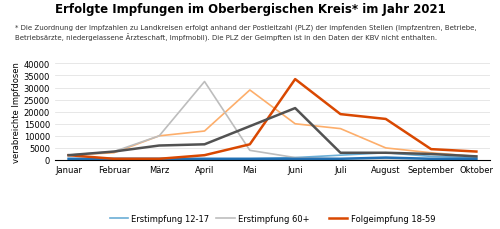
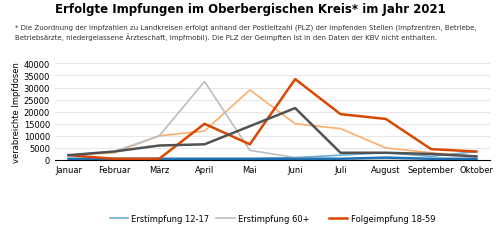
Folgeimpfung 18-59/April: 2000 -> 15000
Erstimpfung 12-17/Oktober: 1000 -> 3500
